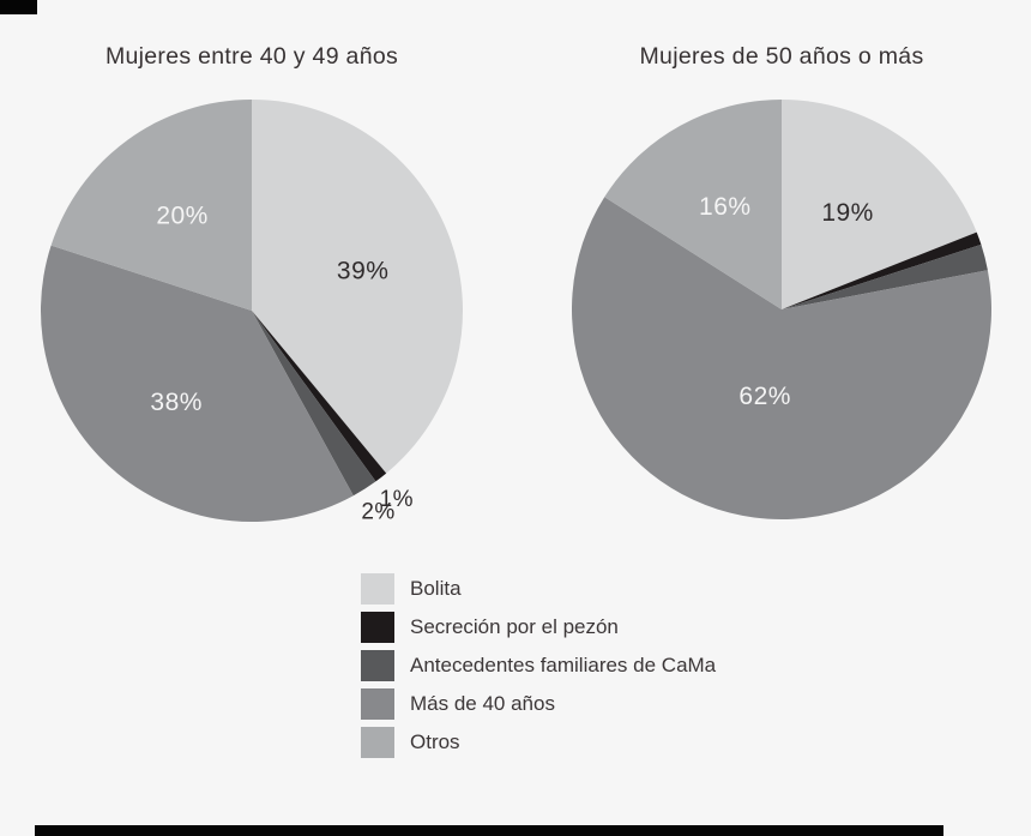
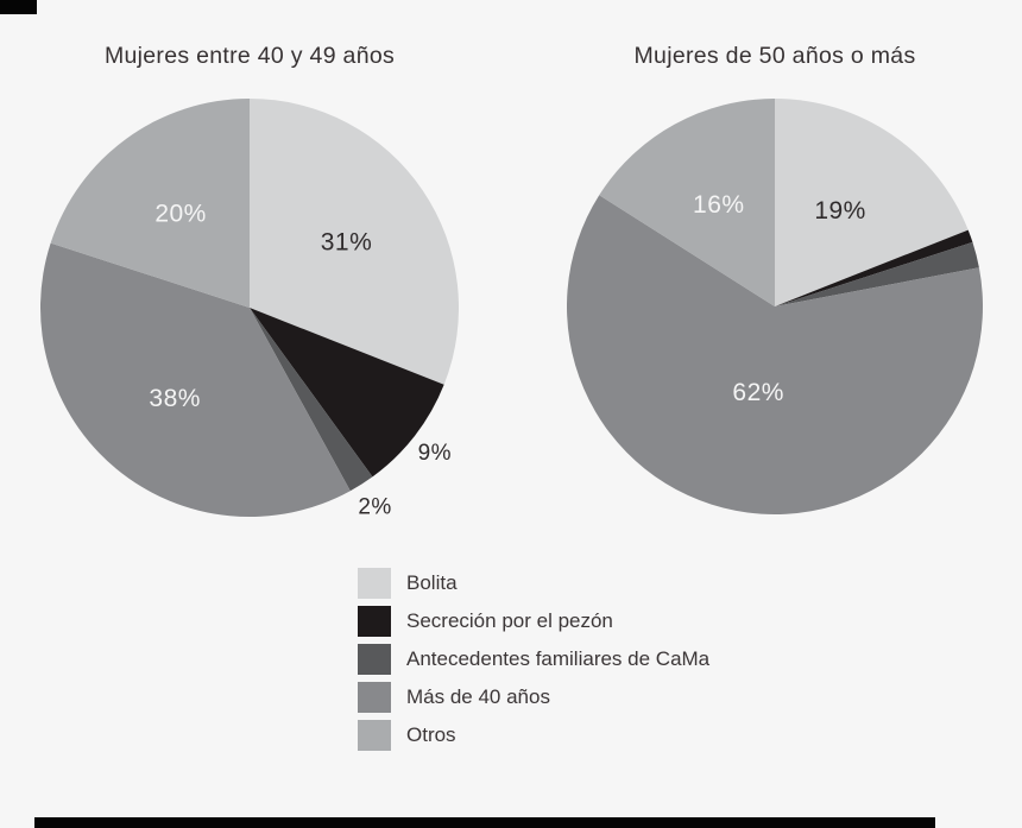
Mujeres entre 40 y 49 años/Bolita: 39% -> 31%
Mujeres entre 40 y 49 años/Secreción por el pezón: 1% -> 9%
